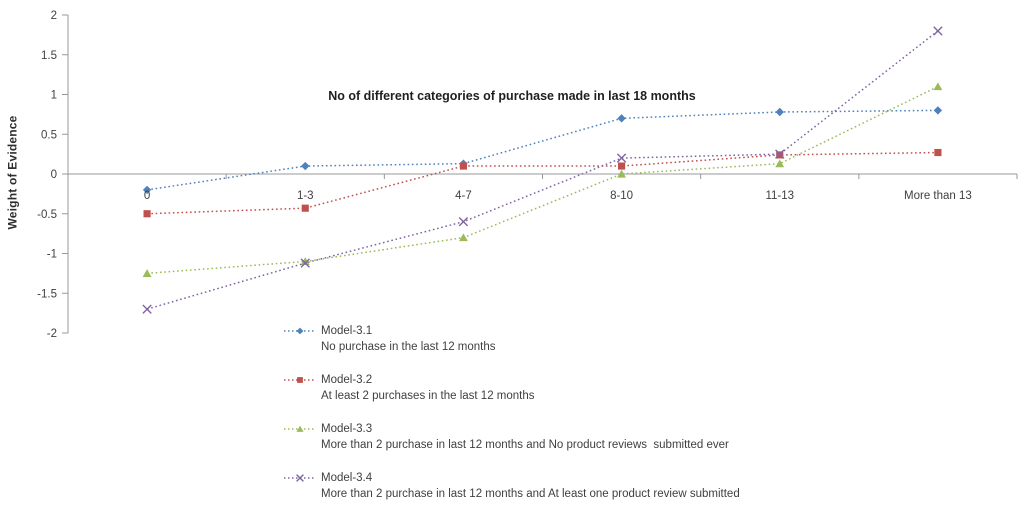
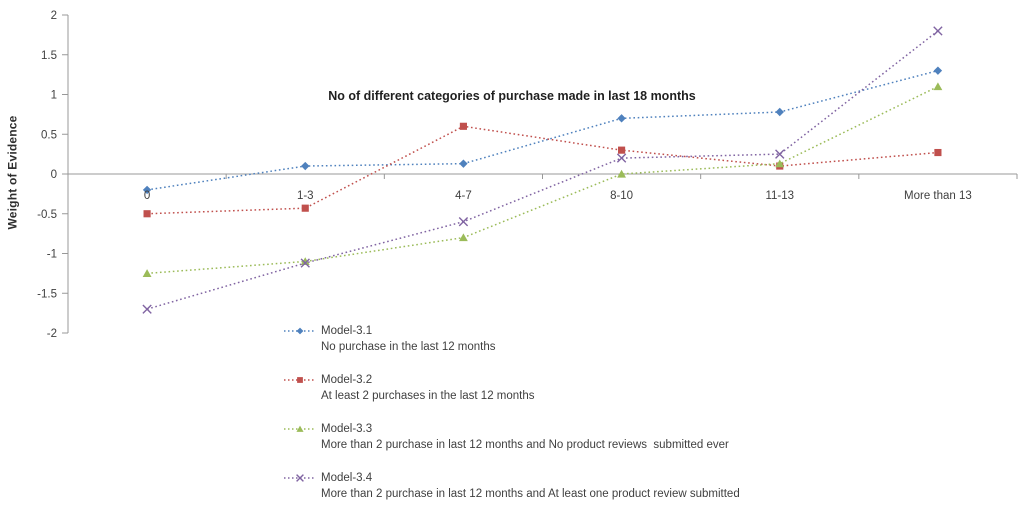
Model-3.2/4-7: 0.1 -> 0.6
Model-3.2/8-10: 0.1 -> 0.3
Model-3.2/11-13: 0.2 -> 0.1
Model-3.1/More than 13: 0.8 -> 1.3
